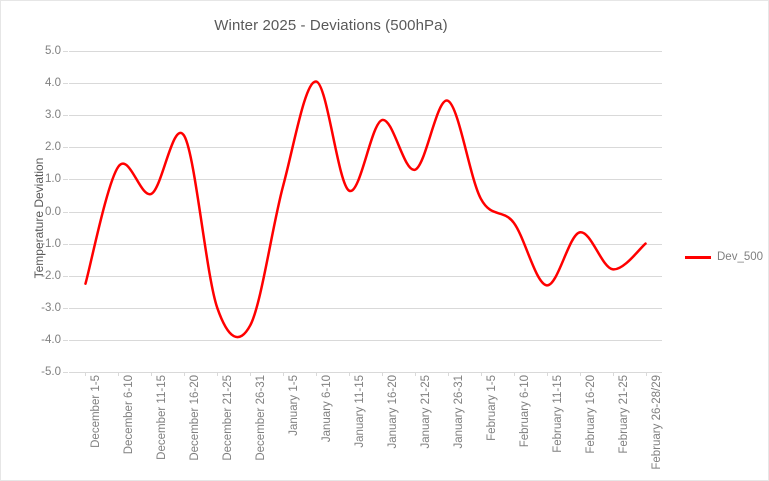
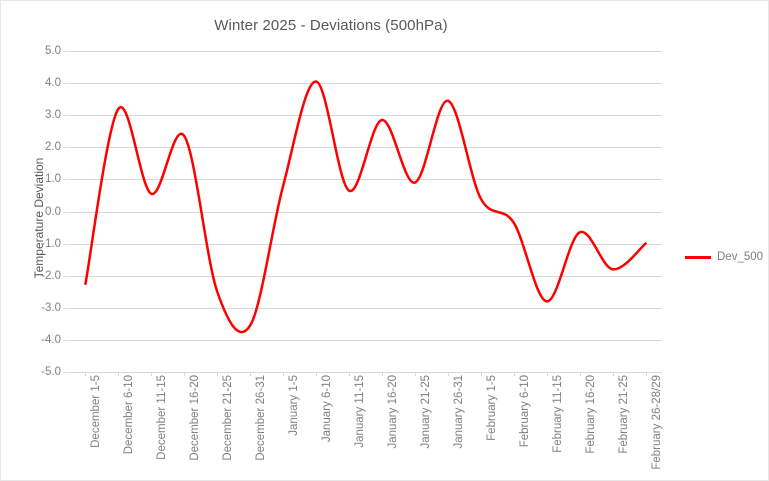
December 6-10: 1.4 -> 3.2
December 21-25: -3.0 -> -2.5
January 21-25: 1.3 -> 0.9
February 11-15: -2.3 -> -2.8
